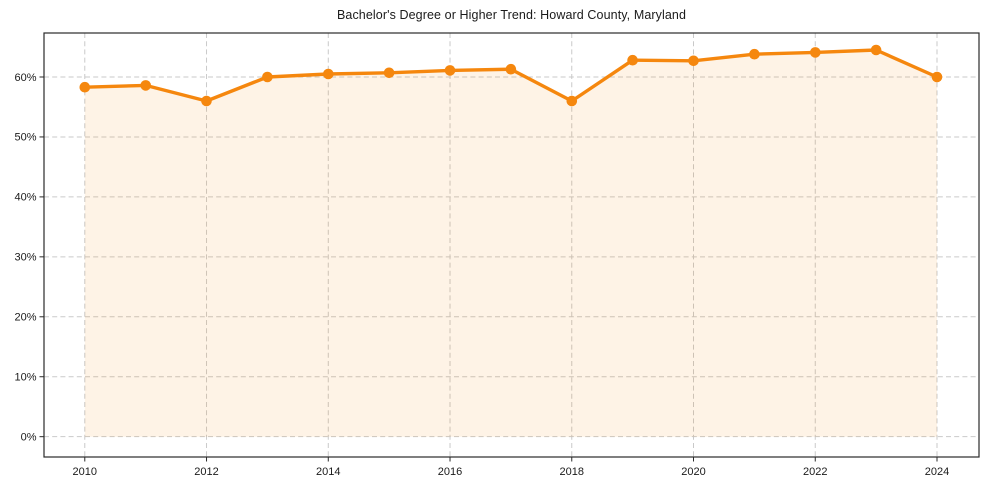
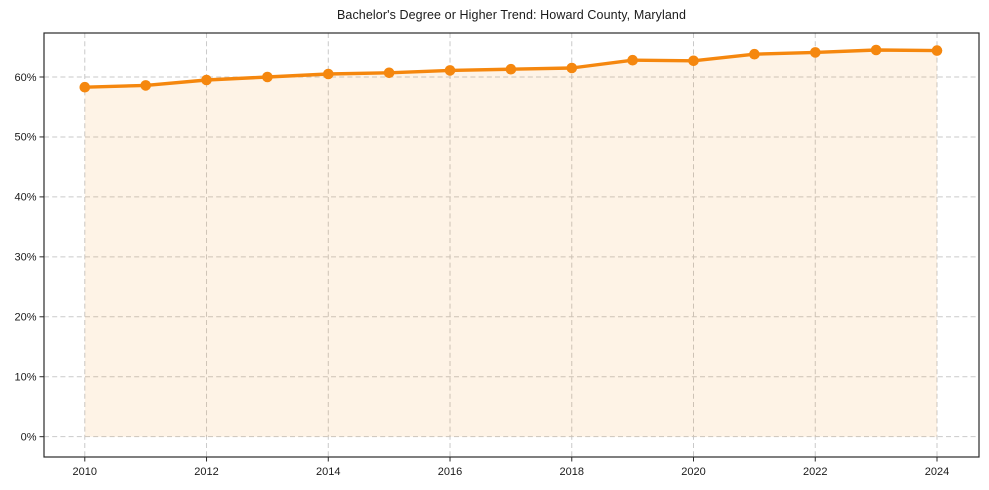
2012: 56% -> 60%
2018: 56% -> 62%
2024: 60% -> 64%
